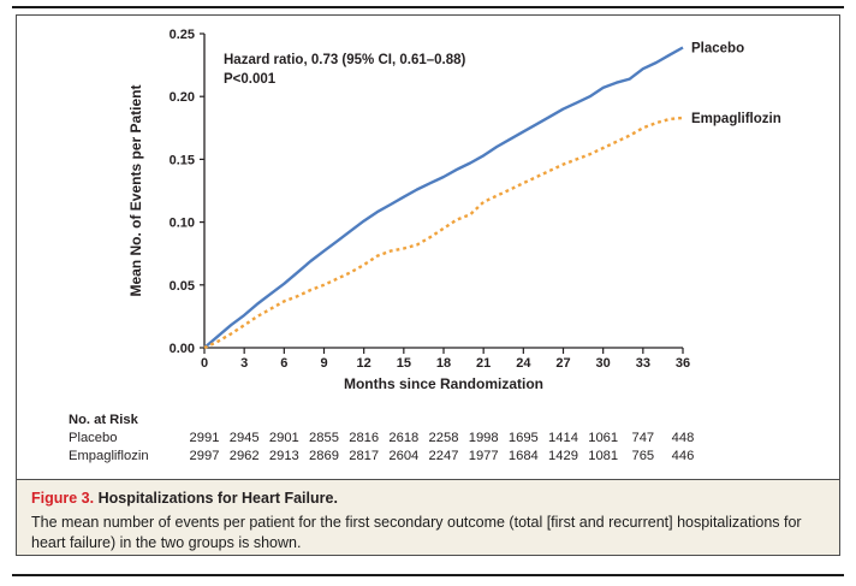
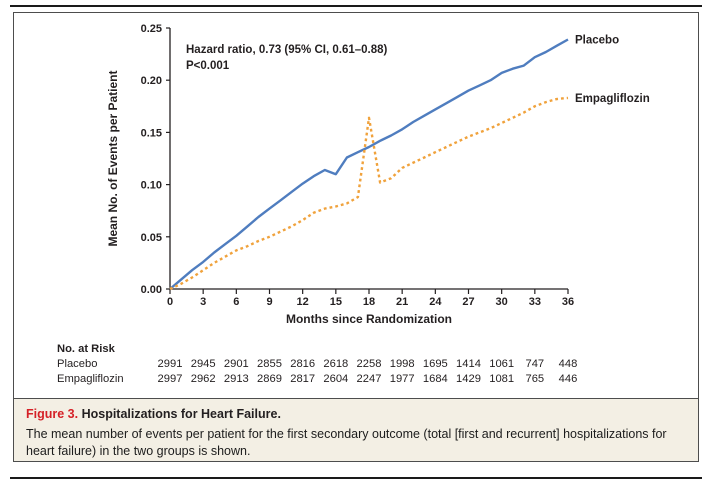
Placebo/15: 0.120 -> 0.110
Empagliflozin/18: 0.095 -> 0.164
